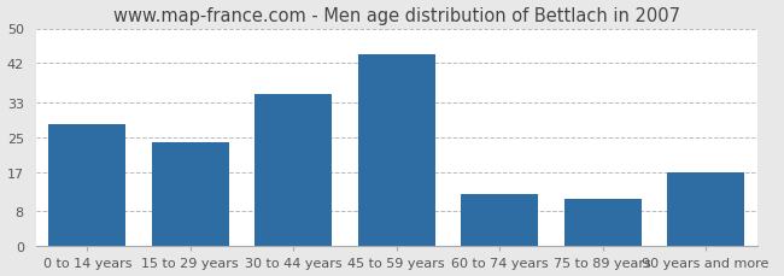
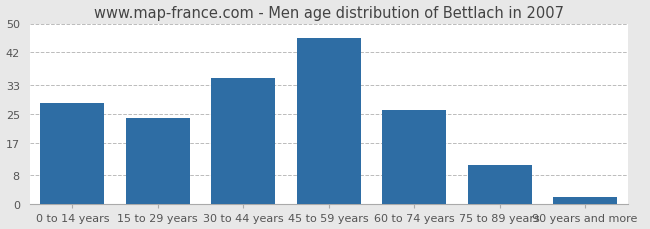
45 to 59 years: 44 -> 46
60 to 74 years: 12 -> 26
90 years and more: 17 -> 2
